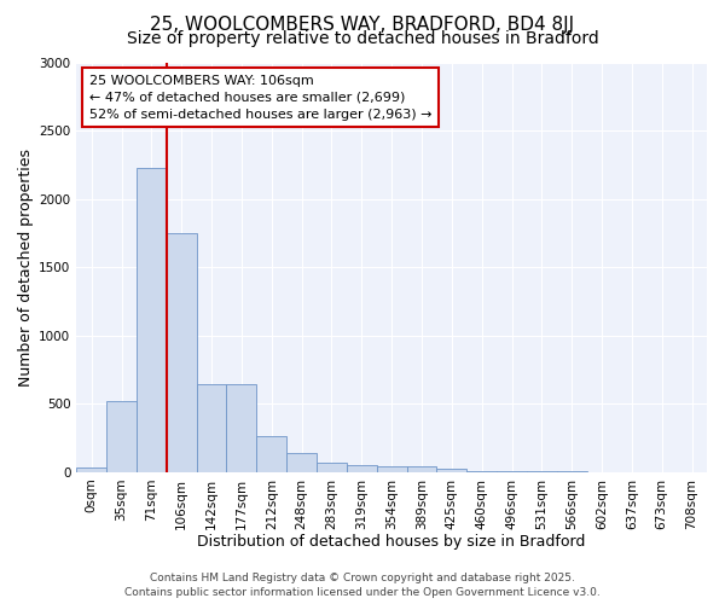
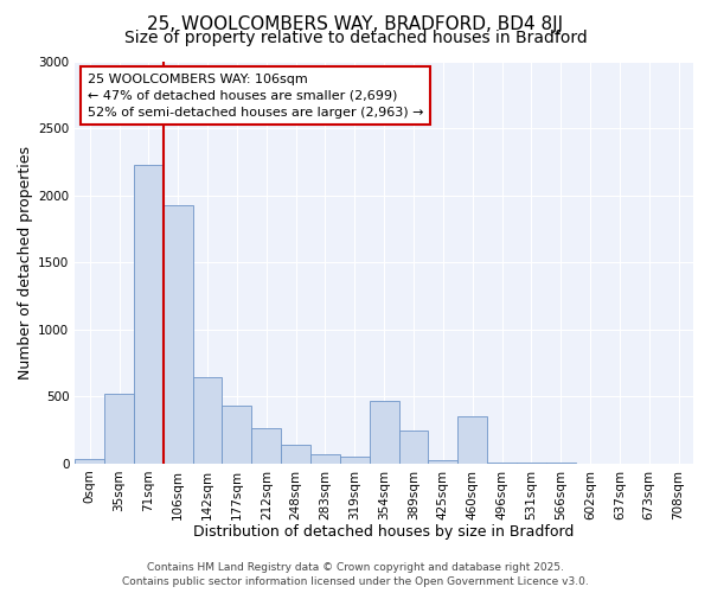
106sqm: 1750 -> 1930
177sqm: 640 -> 430
354sqm: 40 -> 470
389sqm: 40 -> 250
460sqm: 10 -> 350
